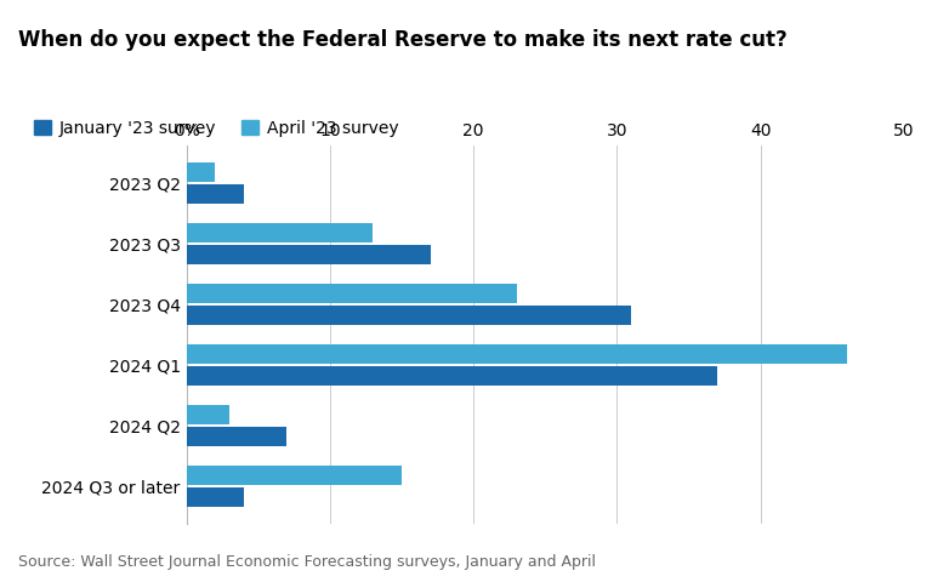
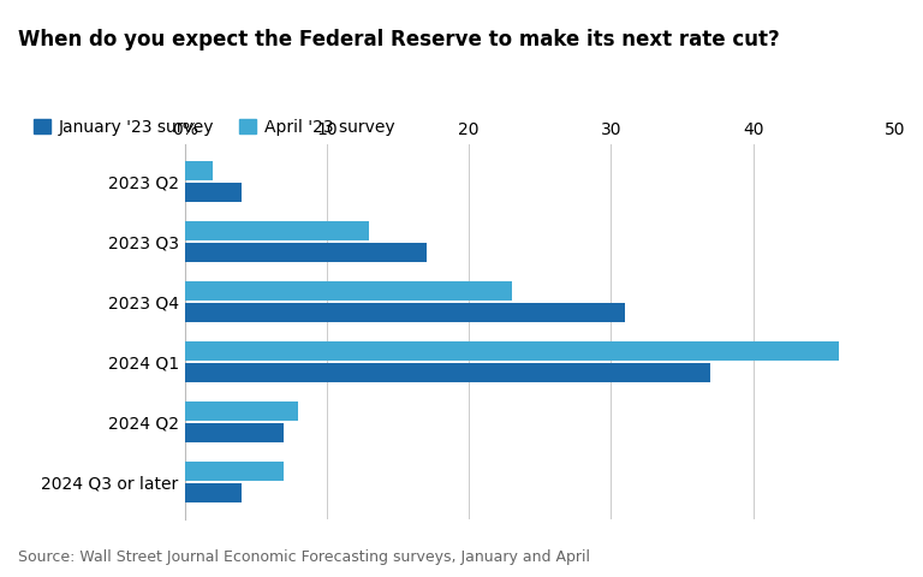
April '23 survey/2024 Q2: 3 -> 8
April '23 survey/2024 Q3 or later: 15 -> 7
